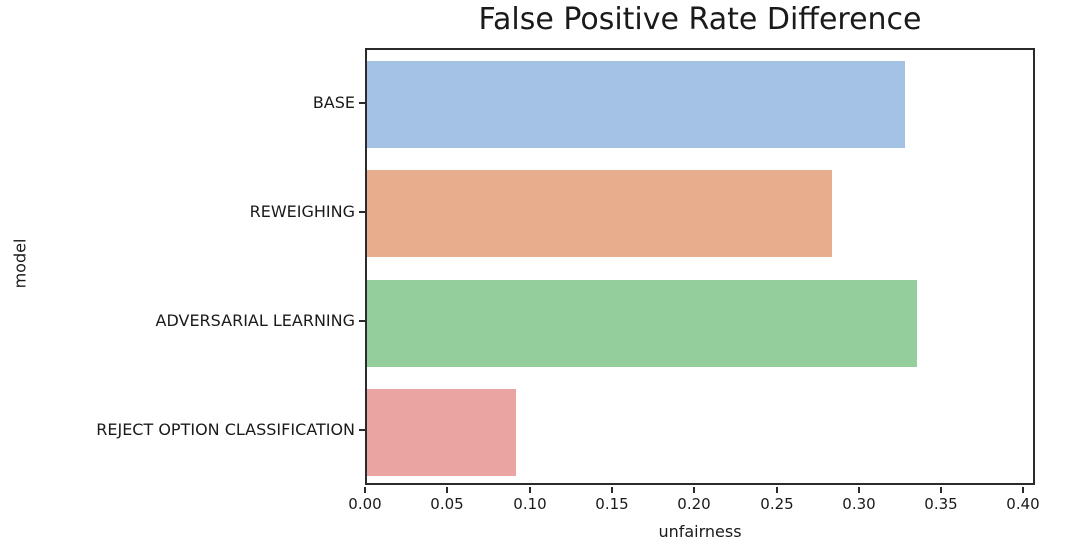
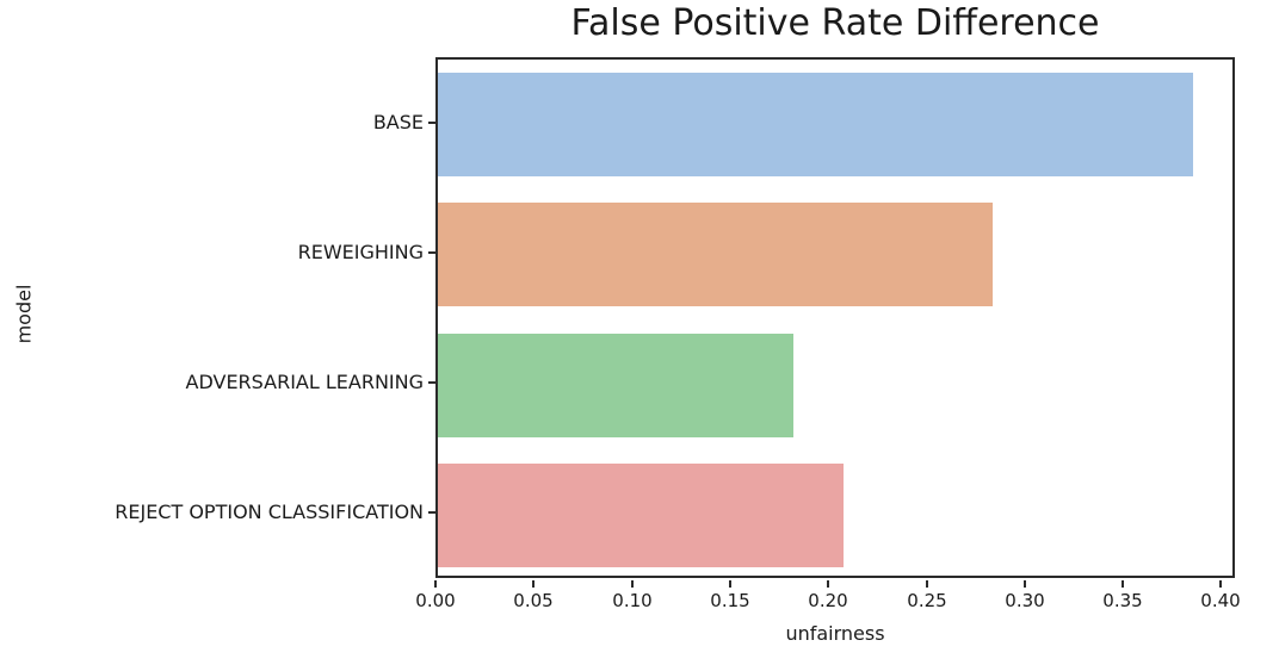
BASE: 0.329 -> 0.387
ADVERSARIAL LEARNING: 0.336 -> 0.182
REJECT OPTION CLASSIFICATION: 0.091 -> 0.208
